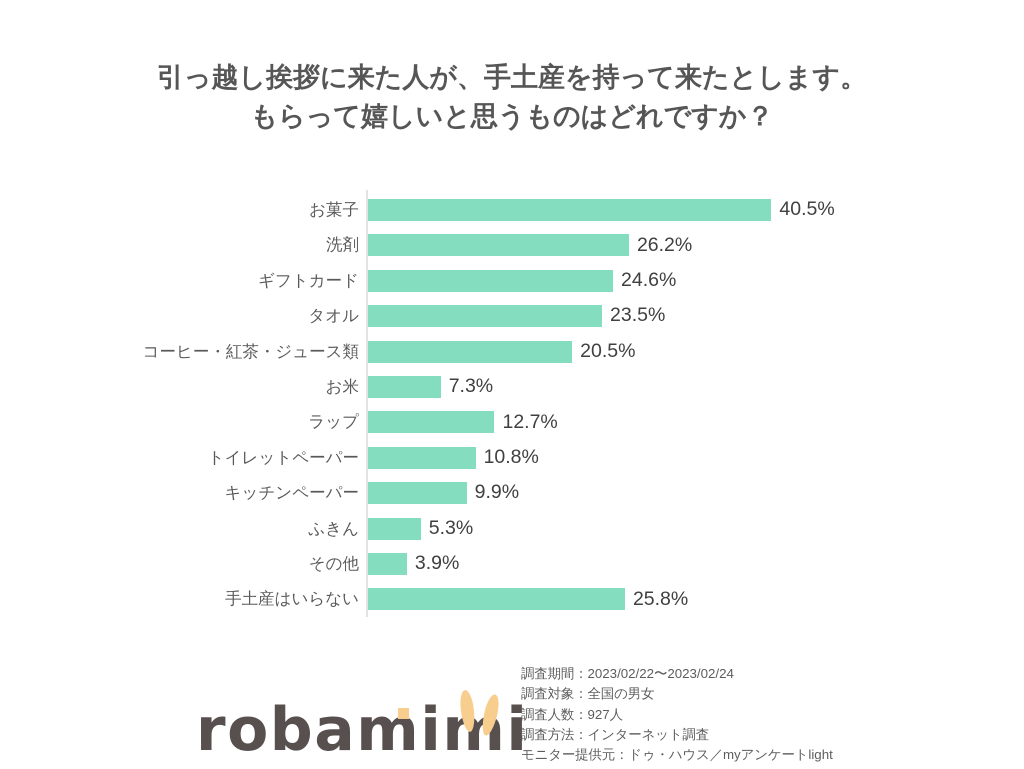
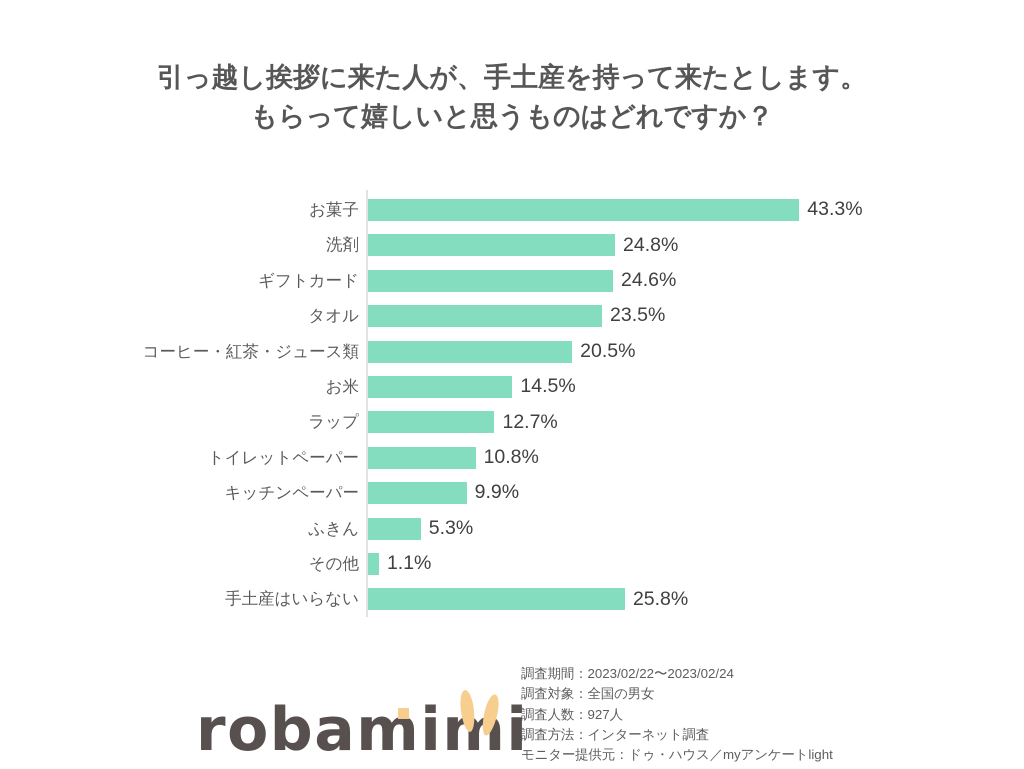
お菓子: 40.5% -> 43.3%
洗剤: 26.2% -> 24.8%
お米: 7.3% -> 14.5%
その他: 3.9% -> 1.1%
